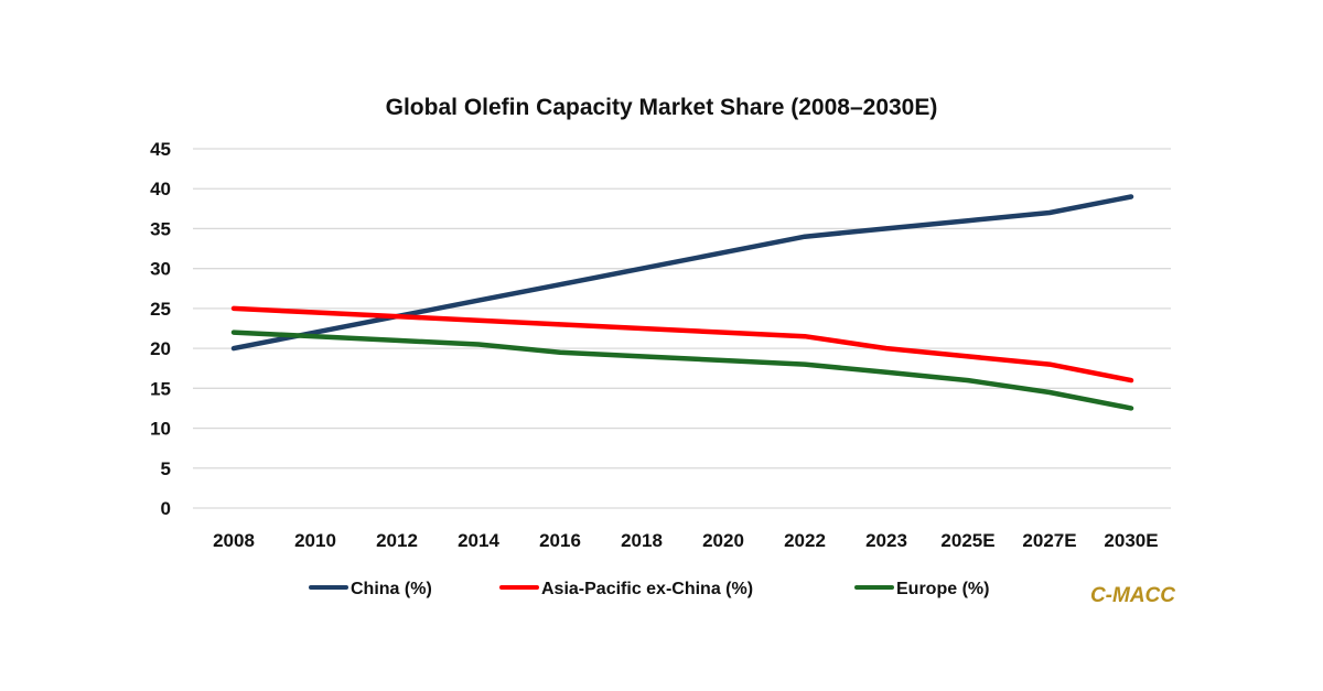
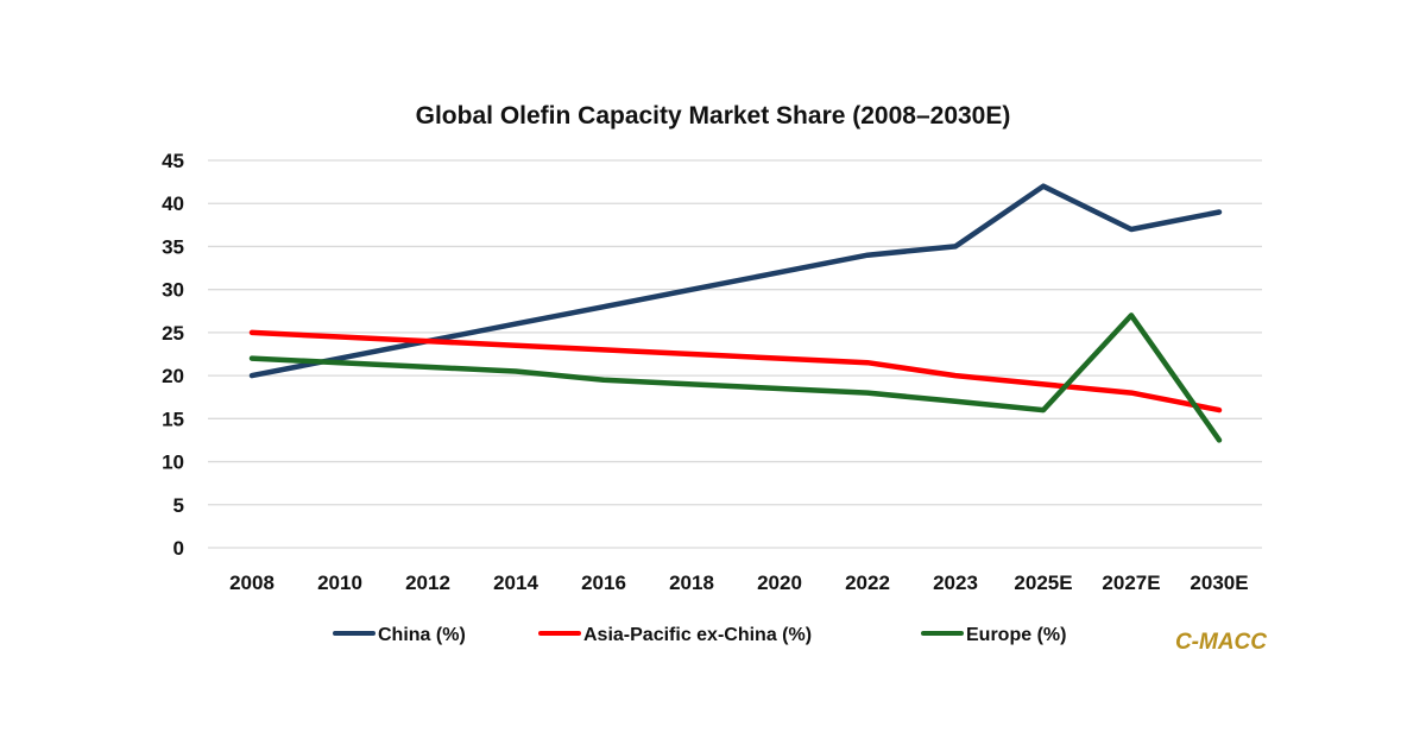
China (%)/2025E: 36 -> 42
Europe (%)/2027E: 14 -> 27
